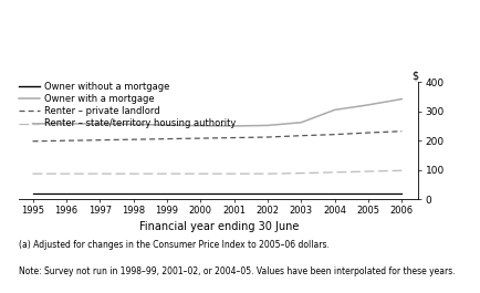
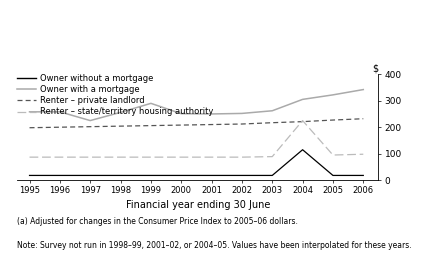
Owner with a mortgage/1997: 257 -> 225
Owner with a mortgage/1999: 253 -> 290
Owner without a mortgage/2004: 18 -> 115
Renter – state/territory housing authority/2004: 92 -> 225
